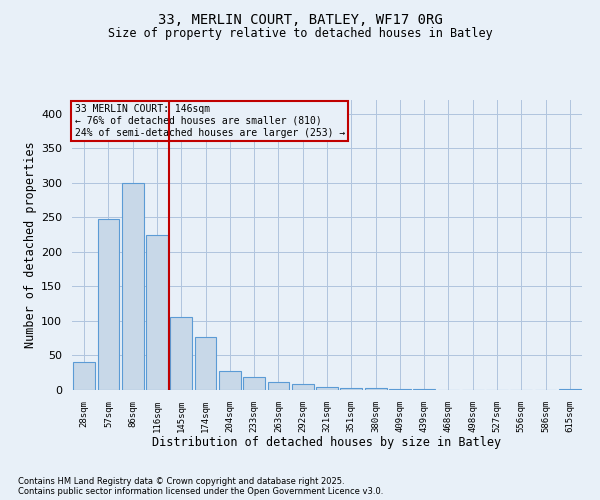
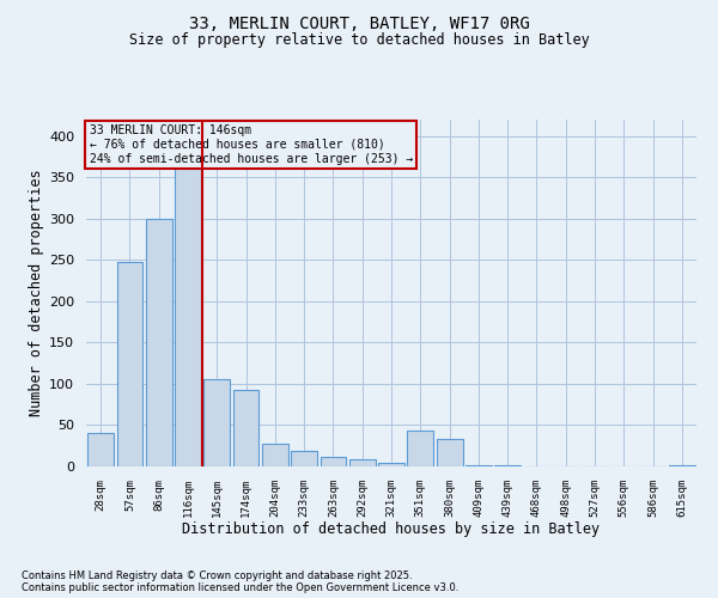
116sqm: 225 -> 364
174sqm: 77 -> 92
351sqm: 3 -> 44
380sqm: 3 -> 34
